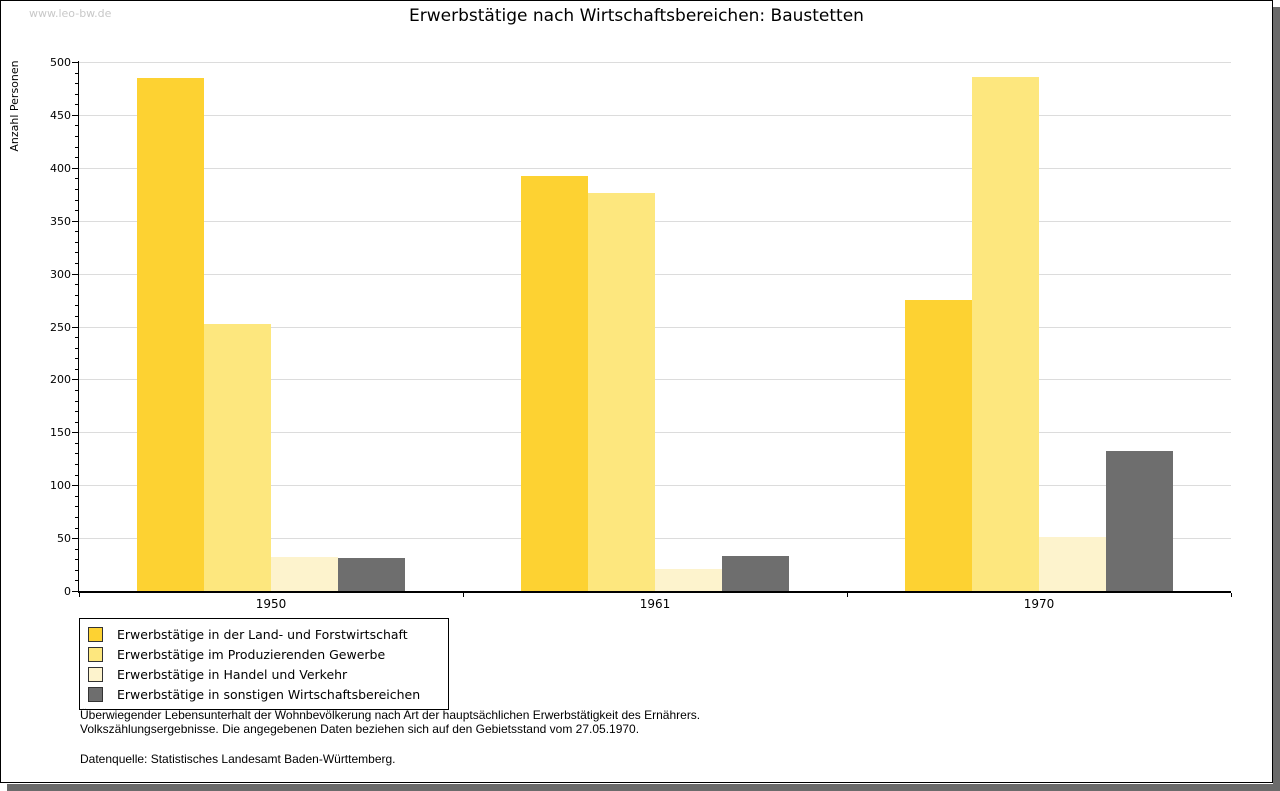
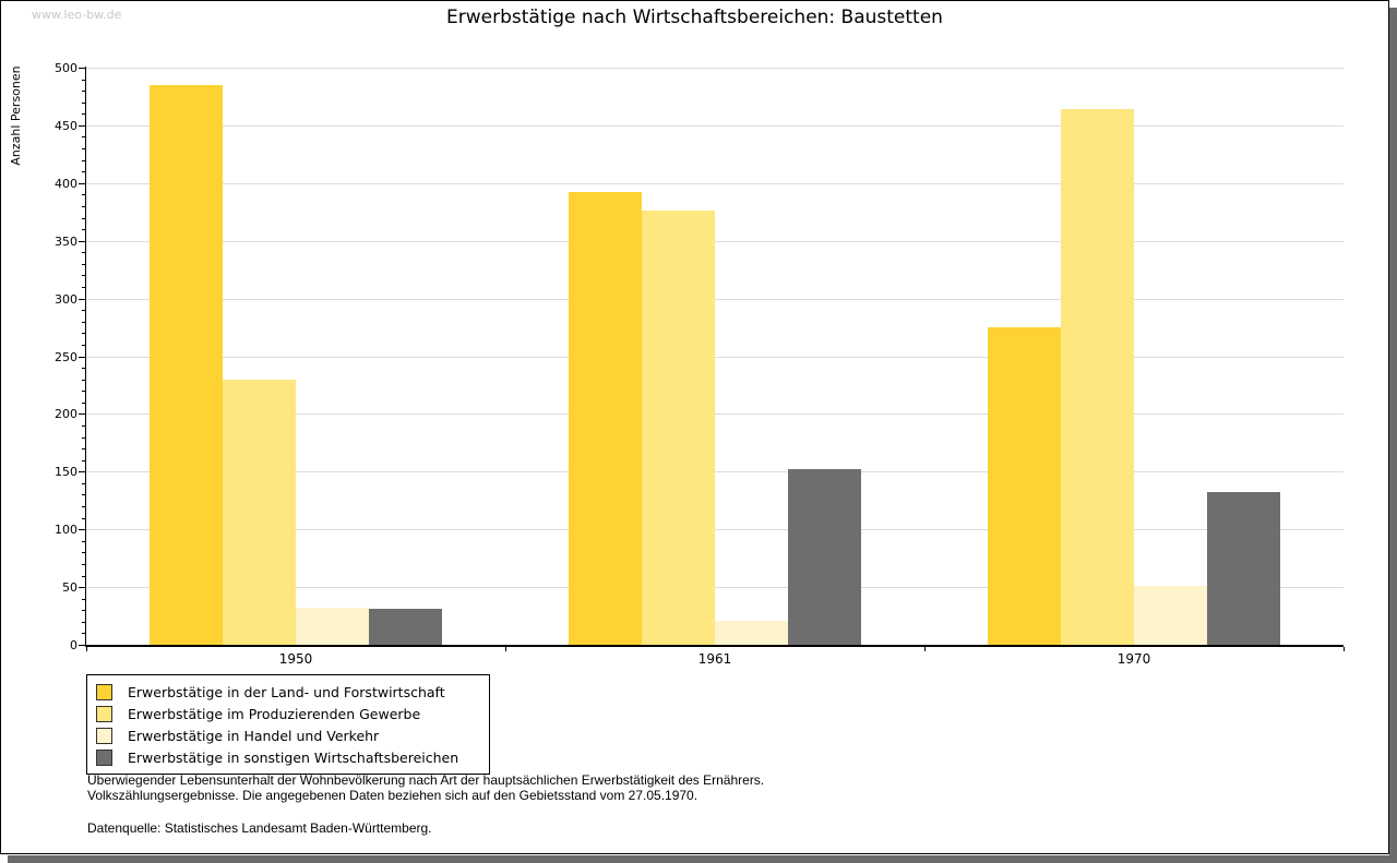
Erwerbstätige im Produzierenden Gewerbe/1950: 252 -> 230
Erwerbstätige in sonstigen Wirtschaftsbereichen/1961: 33 -> 152
Erwerbstätige im Produzierenden Gewerbe/1970: 486 -> 464
